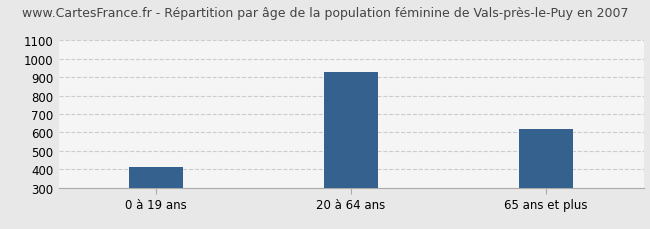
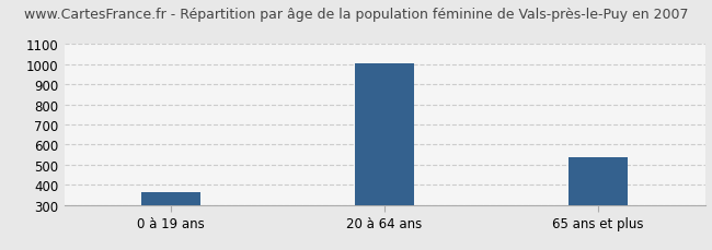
0 à 19 ans: 410 -> 360
20 à 64 ans: 930 -> 1000
65 ans et plus: 620 -> 540
